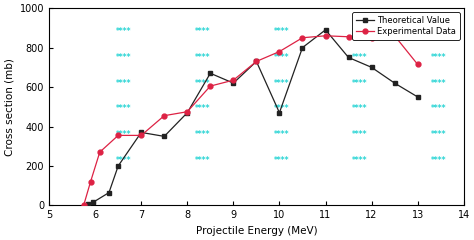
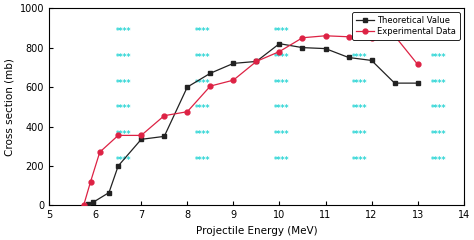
Theoretical Value/7: 370 -> 340
Theoretical Value/8: 470 -> 600
Theoretical Value/9: 620 -> 720
Theoretical Value/10: 470 -> 820
Theoretical Value/11: 890 -> 800
Theoretical Value/12: 700 -> 740
Theoretical Value/13: 550 -> 620
